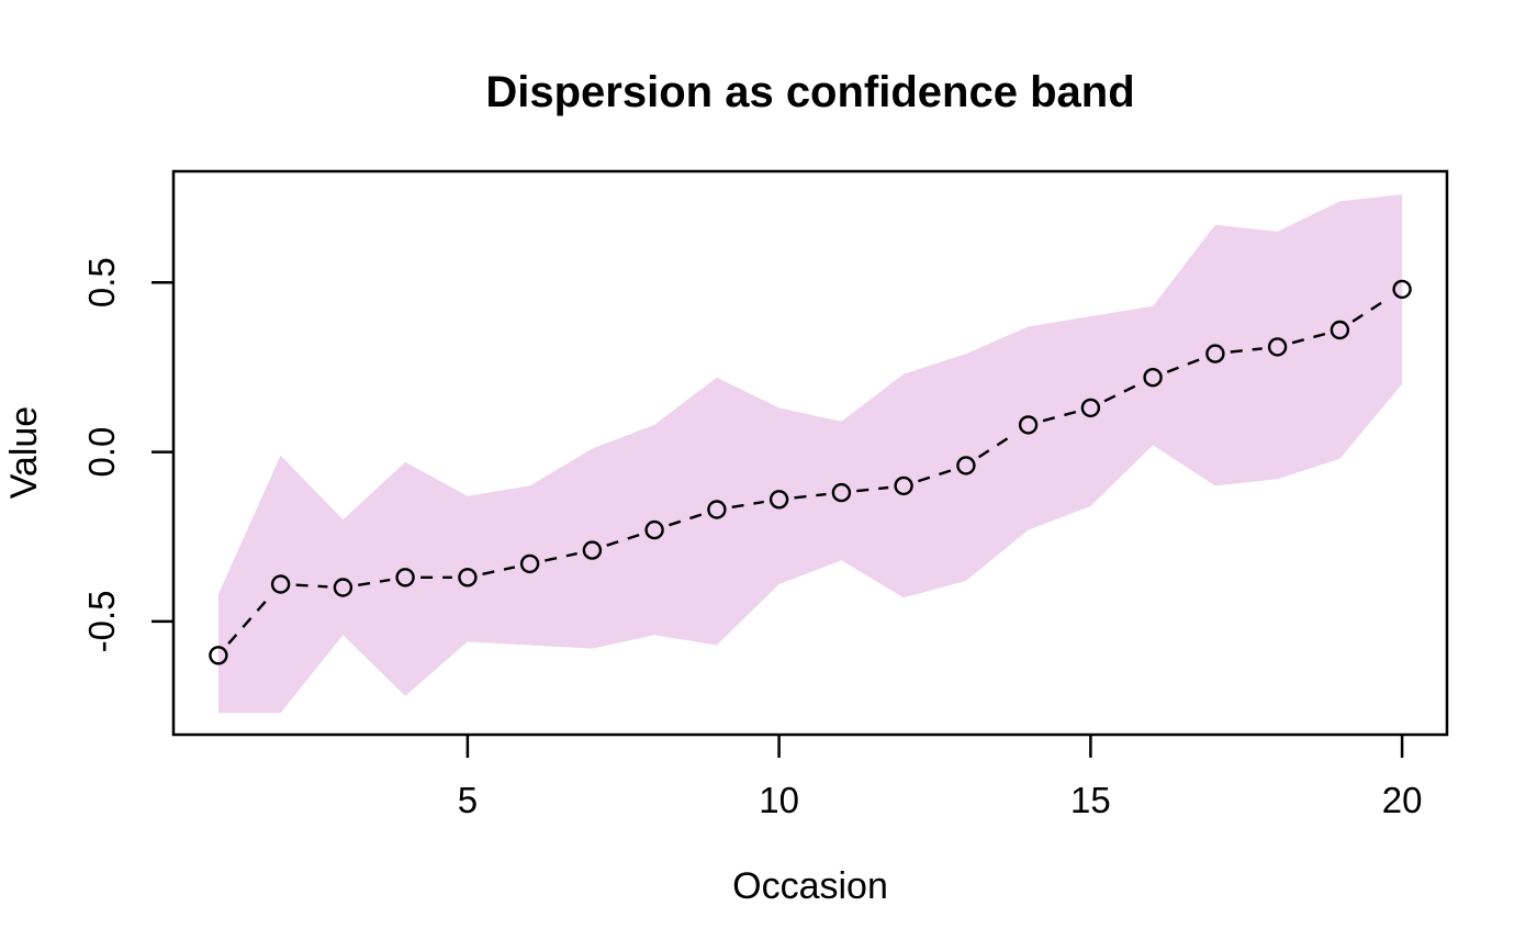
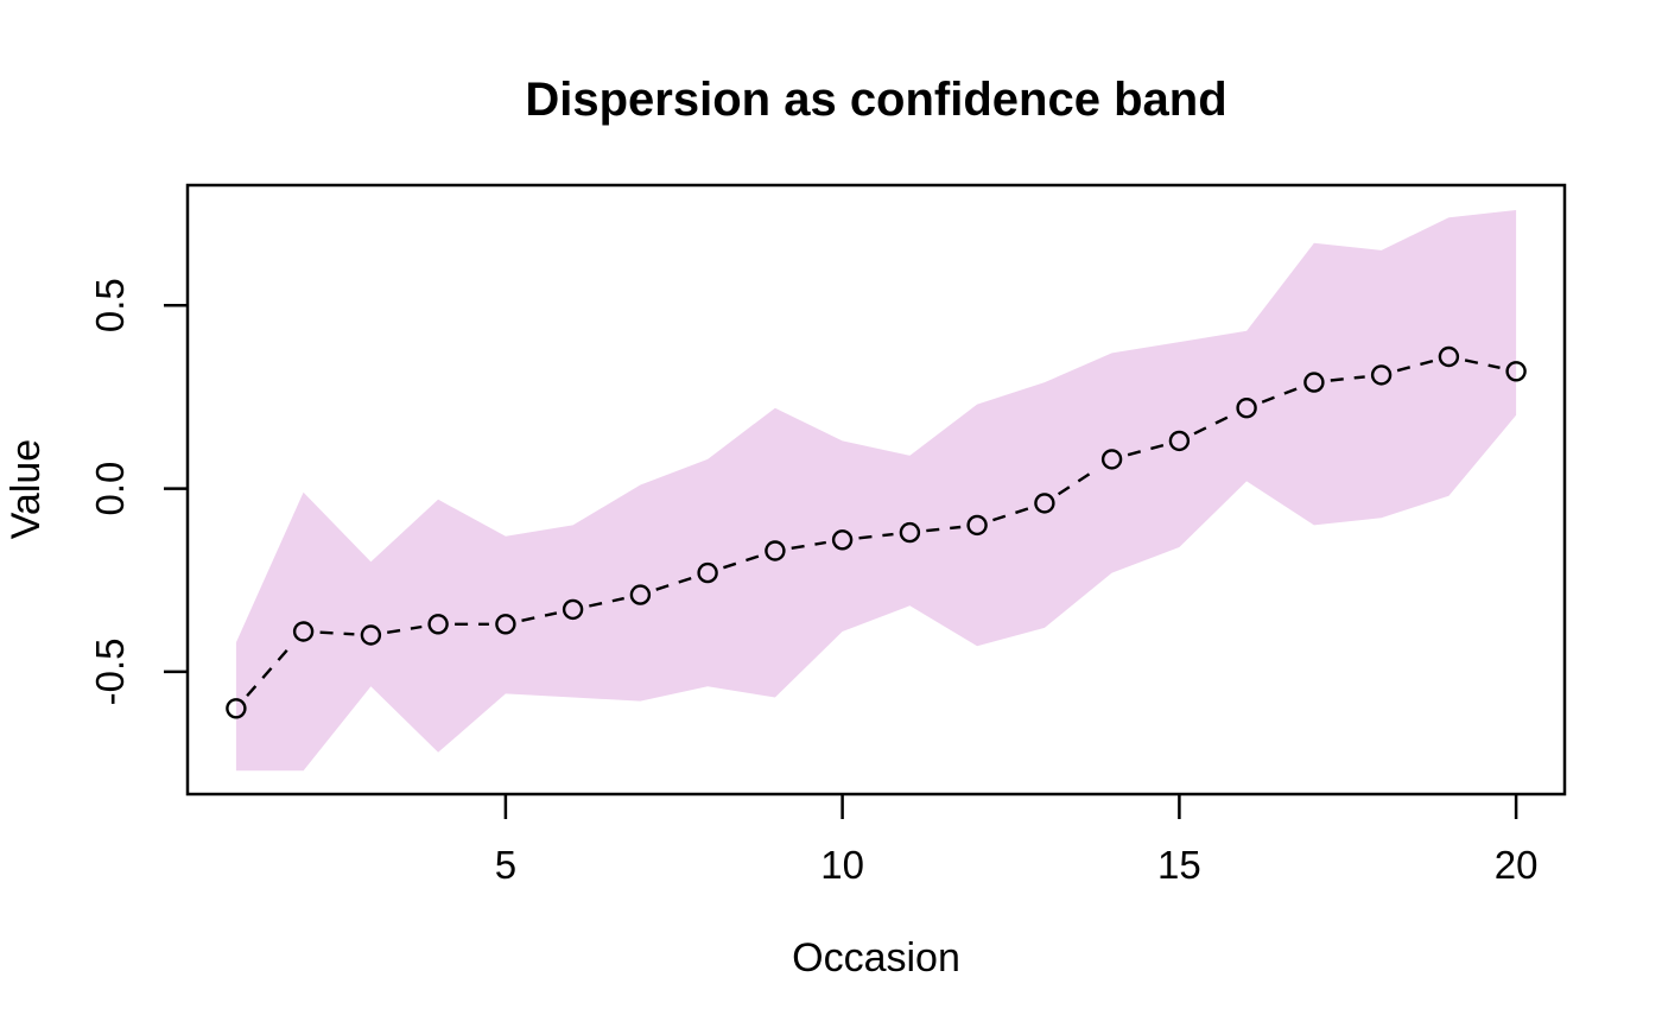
20: 0.48 -> 0.32
